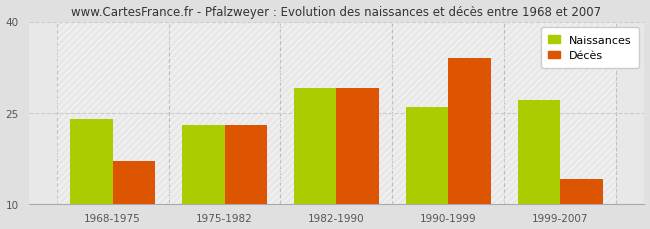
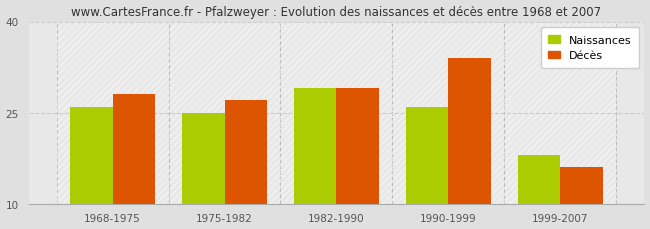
Naissances/1968-1975: 24 -> 26
Décès/1968-1975: 17 -> 28
Naissances/1975-1982: 23 -> 25
Décès/1975-1982: 23 -> 27
Naissances/1999-2007: 27 -> 18
Décès/1999-2007: 14 -> 16
